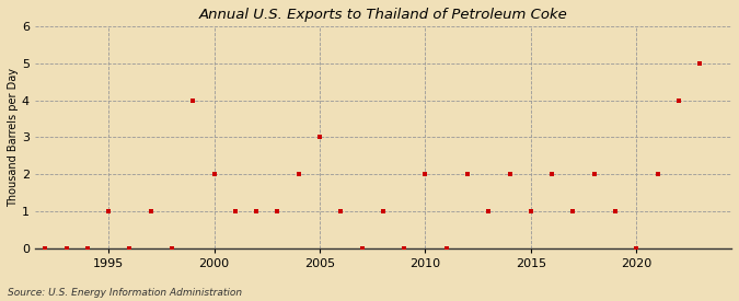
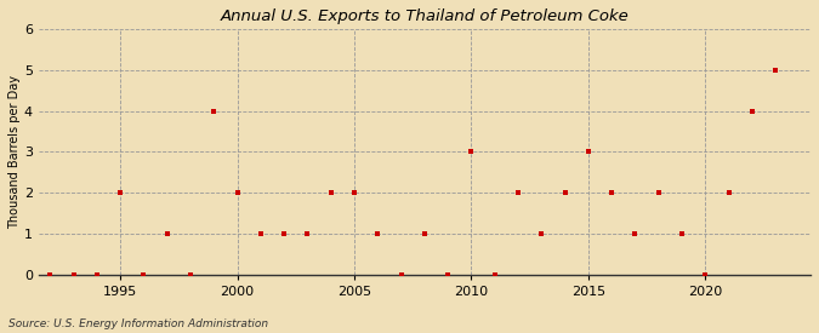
1995: 1 -> 2
2005: 3 -> 2
2010: 2 -> 3
2015: 1 -> 3
